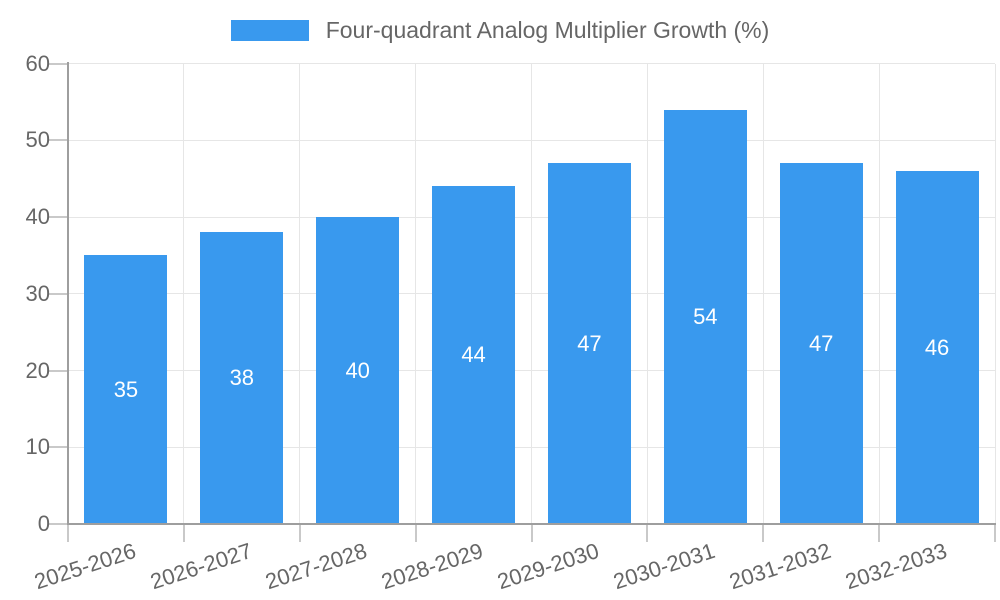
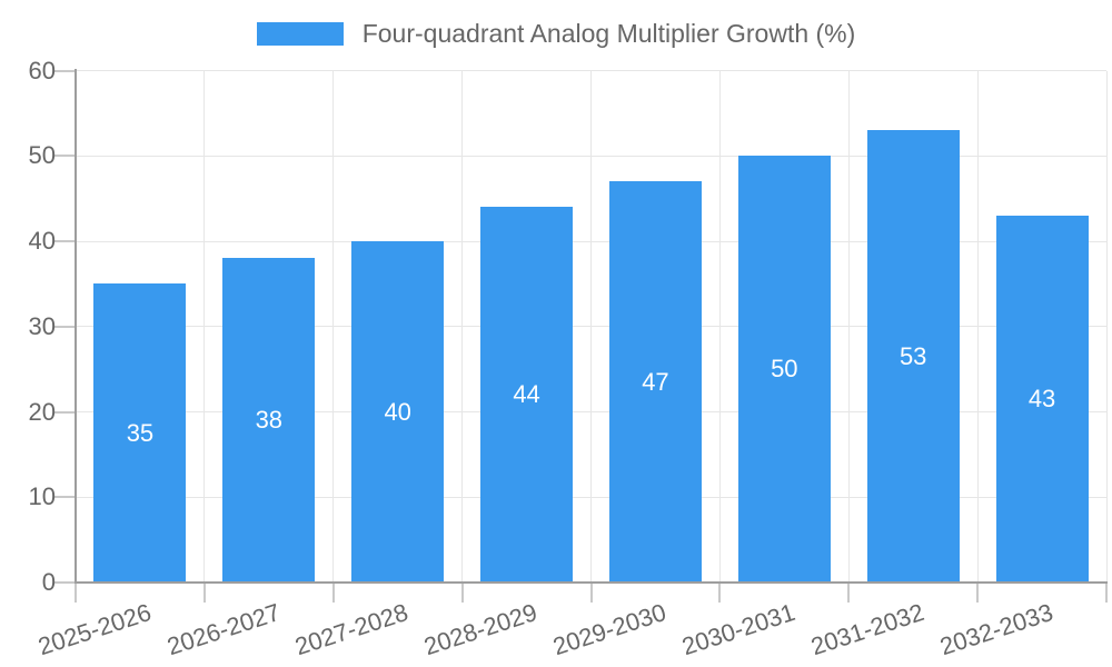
2030-2031: 54 -> 50
2031-2032: 47 -> 53
2032-2033: 46 -> 43
